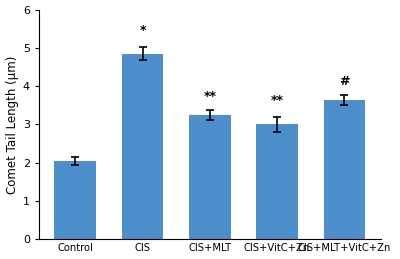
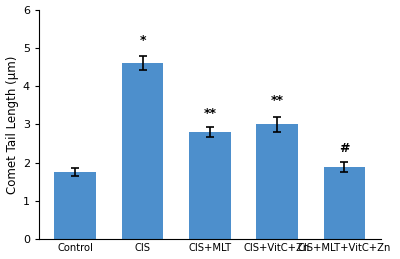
Control: 2.05 -> 1.75
CIS: 4.85 -> 4.60
CIS+MLT: 3.25 -> 2.80
CIS+MLT+VitC+Zn: 3.65 -> 1.90
